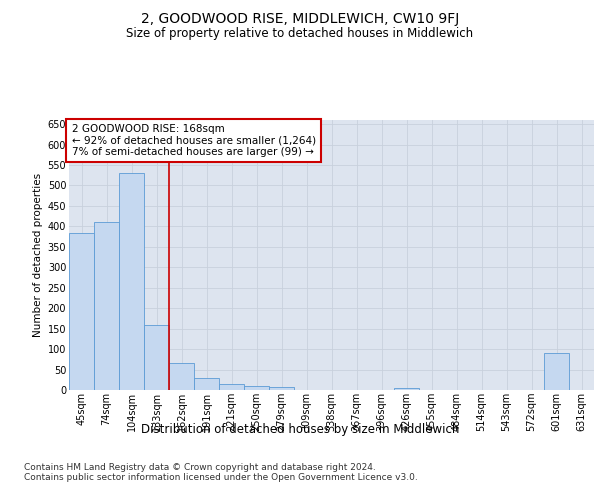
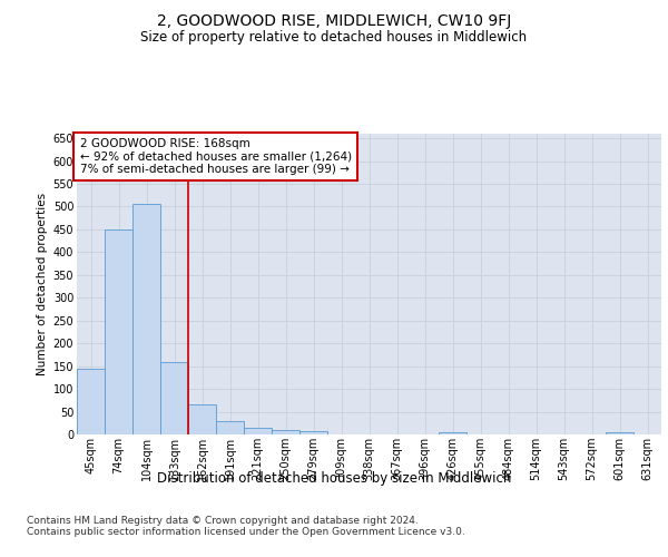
45sqm: 385 -> 145
74sqm: 410 -> 450
104sqm: 530 -> 507
601sqm: 90 -> 5
